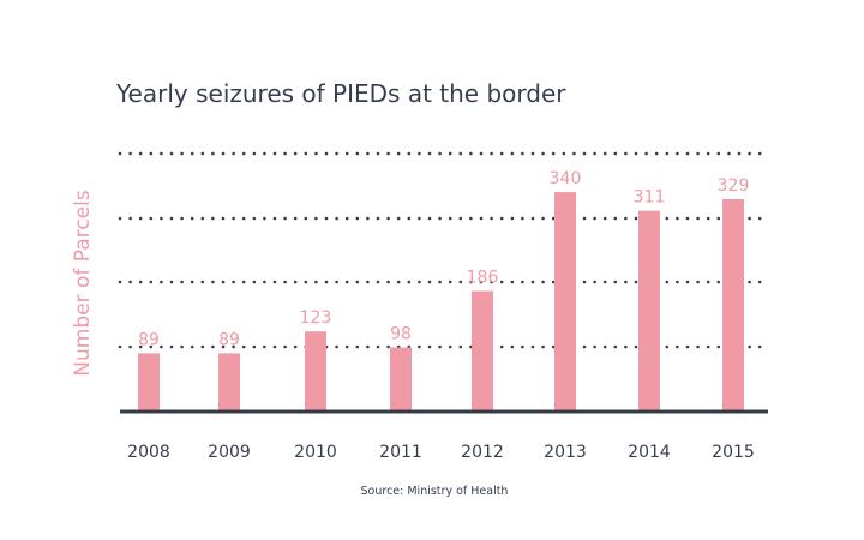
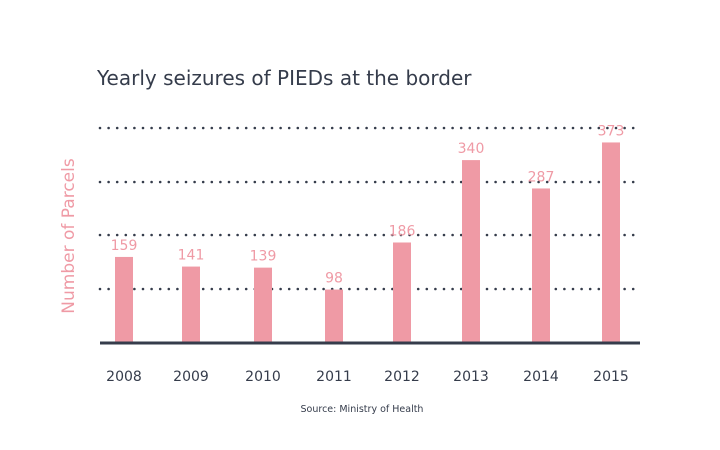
2008: 89 -> 159
2009: 89 -> 141
2010: 123 -> 139
2014: 311 -> 287
2015: 329 -> 373
